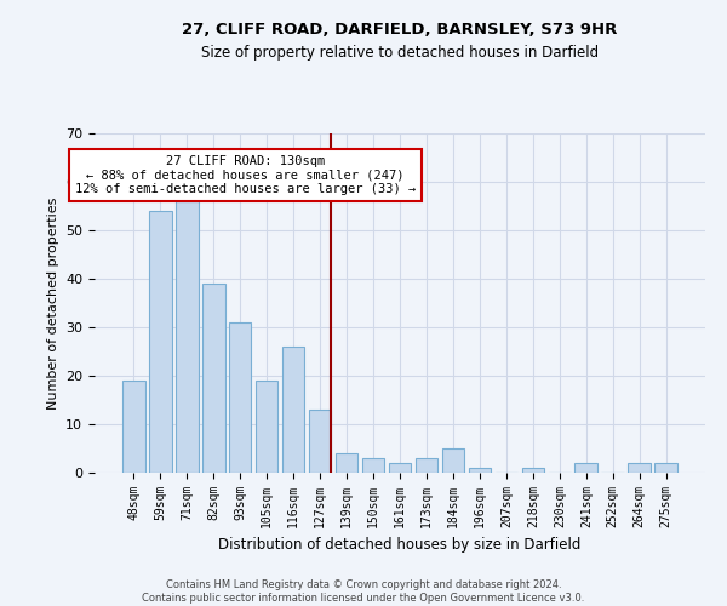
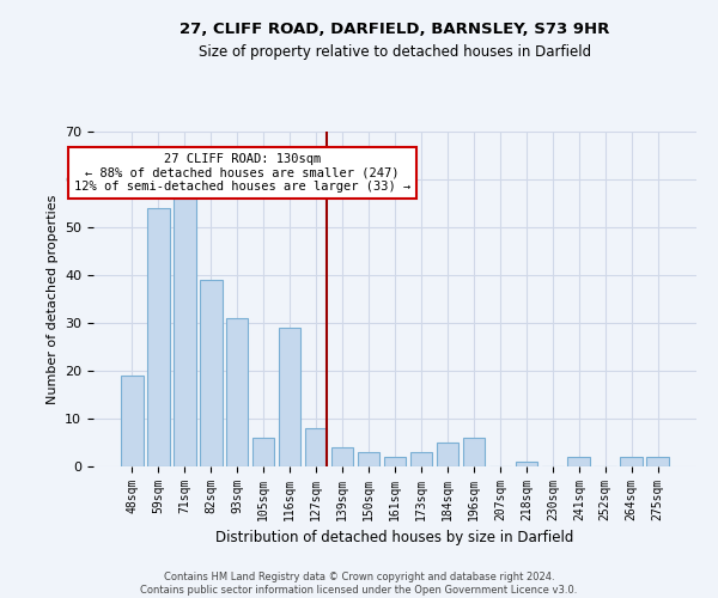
105sqm: 19 -> 6
116sqm: 26 -> 29
127sqm: 13 -> 8
196sqm: 1 -> 6
